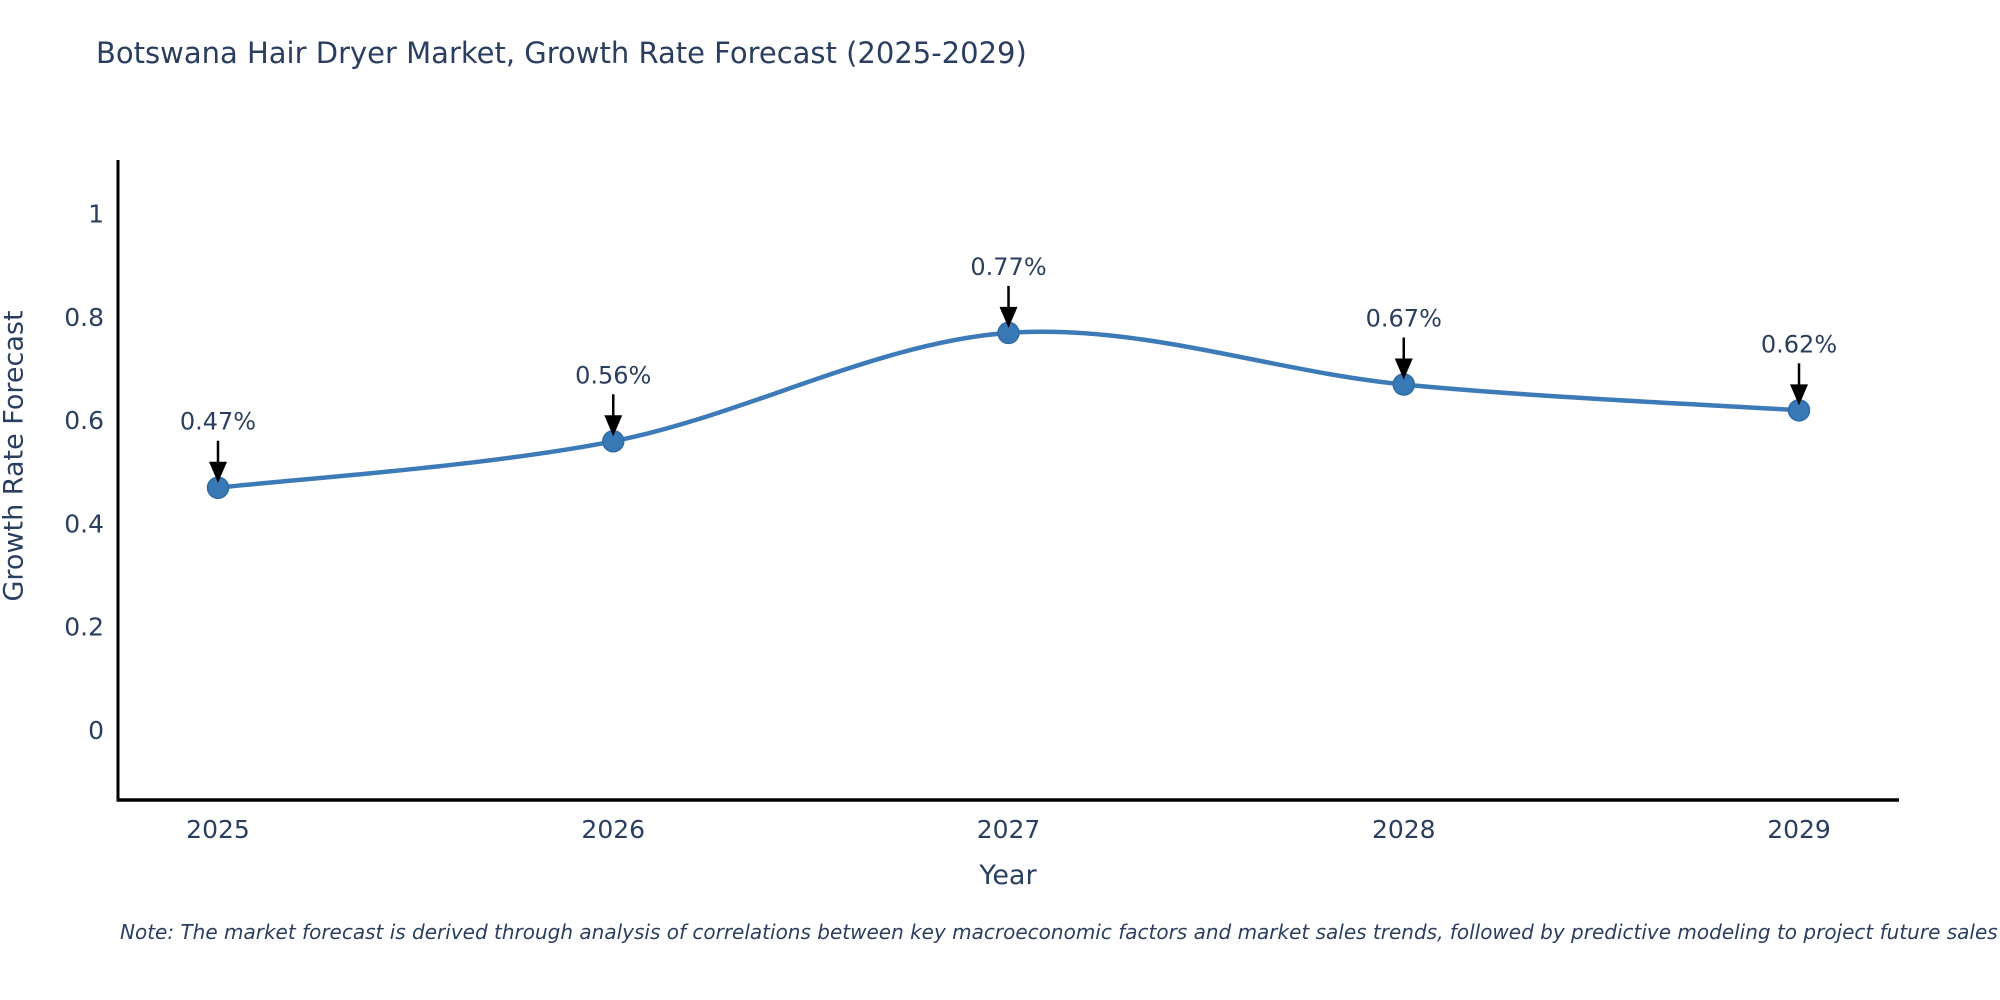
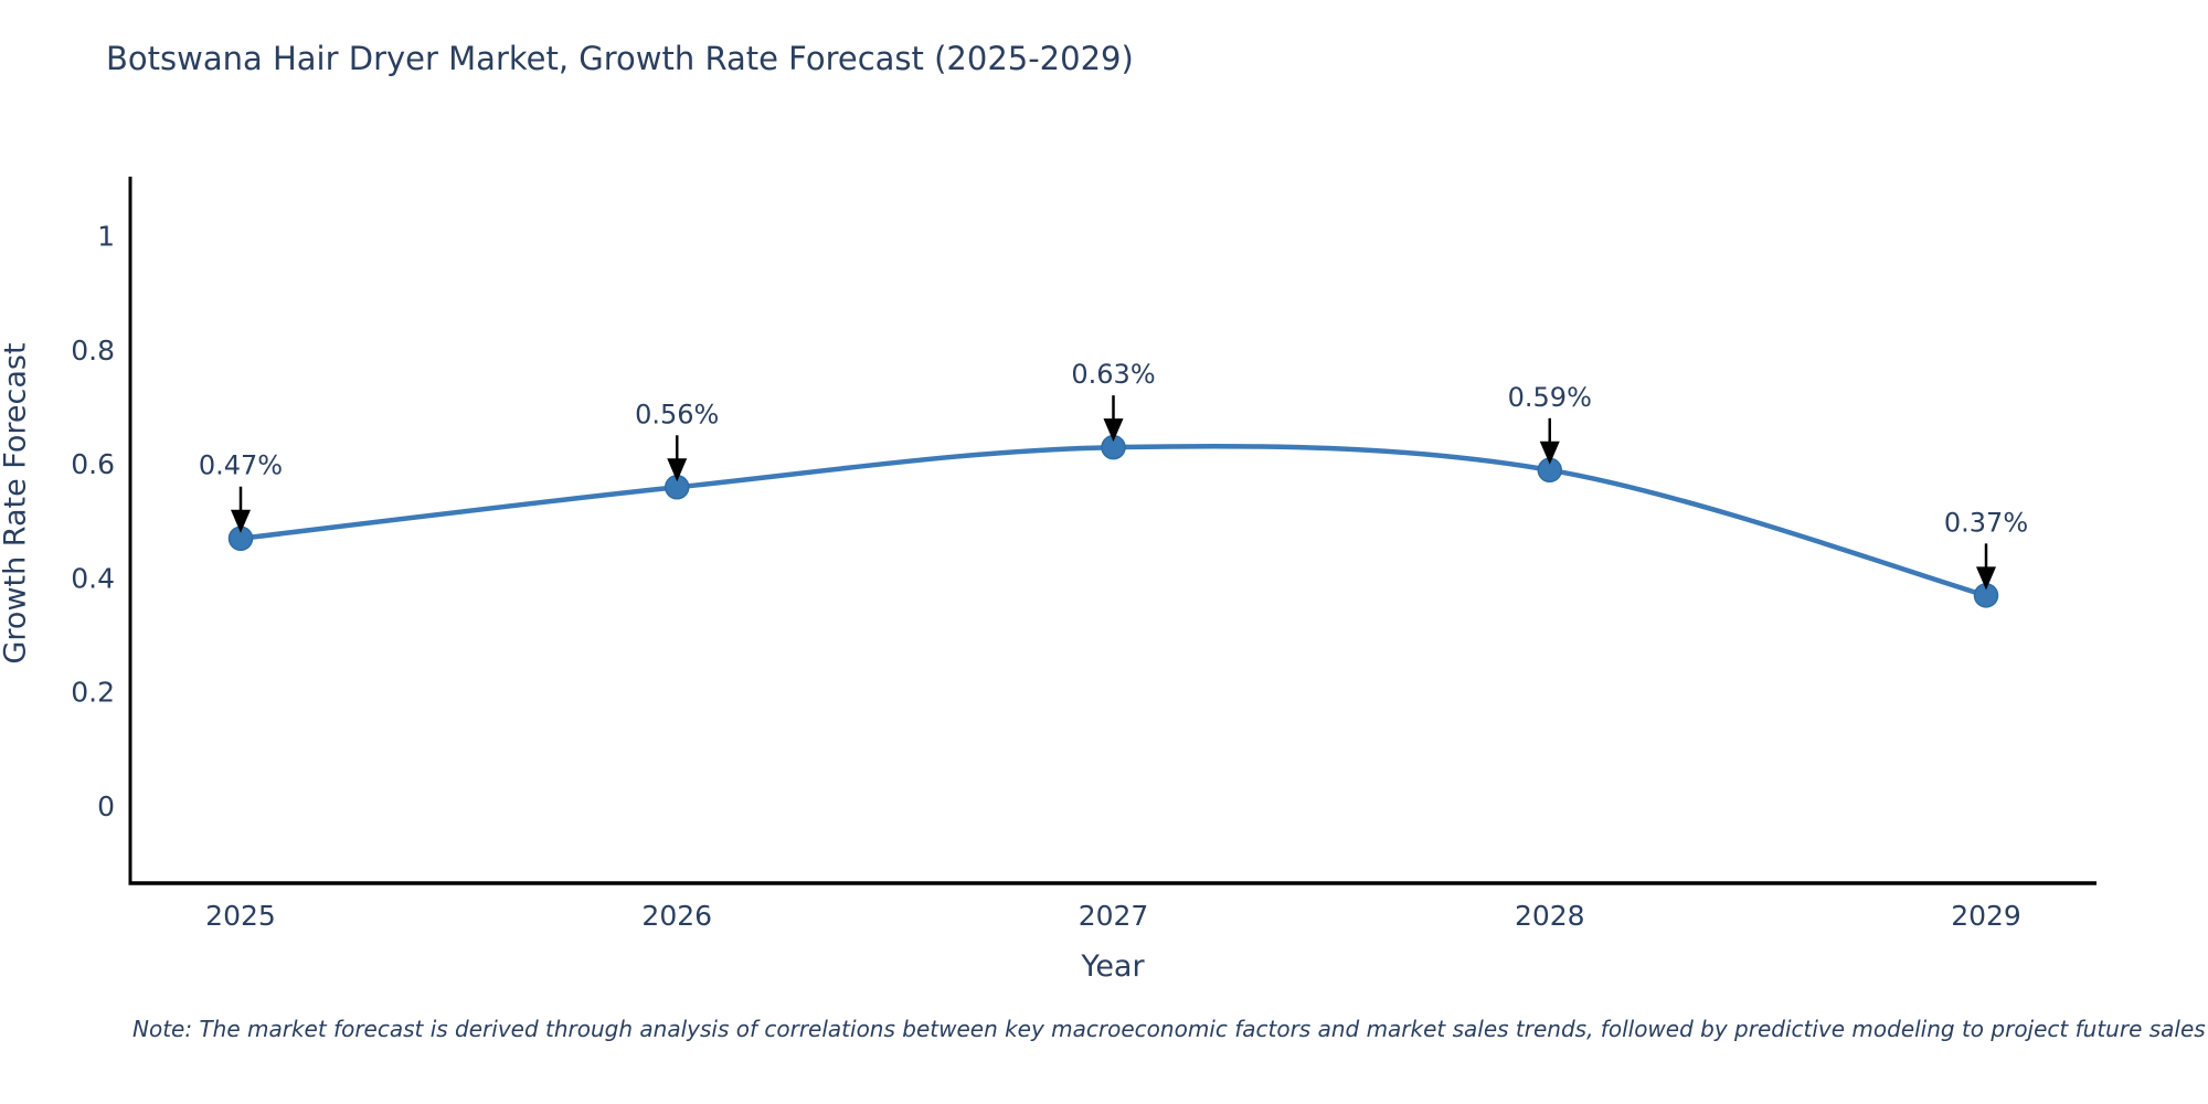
2027: 0.77% -> 0.63%
2028: 0.67% -> 0.59%
2029: 0.62% -> 0.37%
